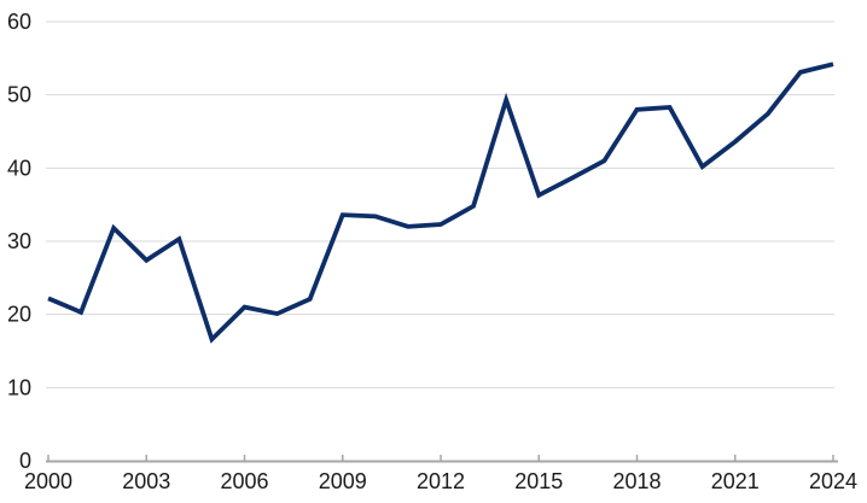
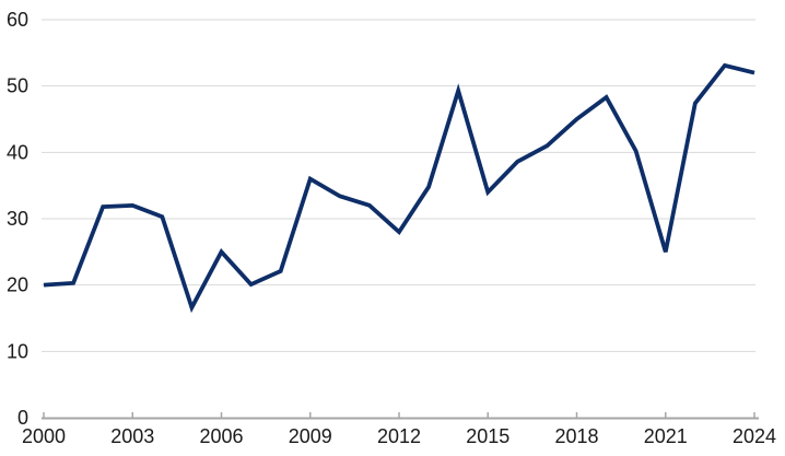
2000: 22 -> 20
2003: 27 -> 32
2006: 21 -> 25
2009: 34 -> 36
2012: 32 -> 28
2015: 36 -> 34
2018: 48 -> 45
2021: 44 -> 25
2024: 54 -> 52
